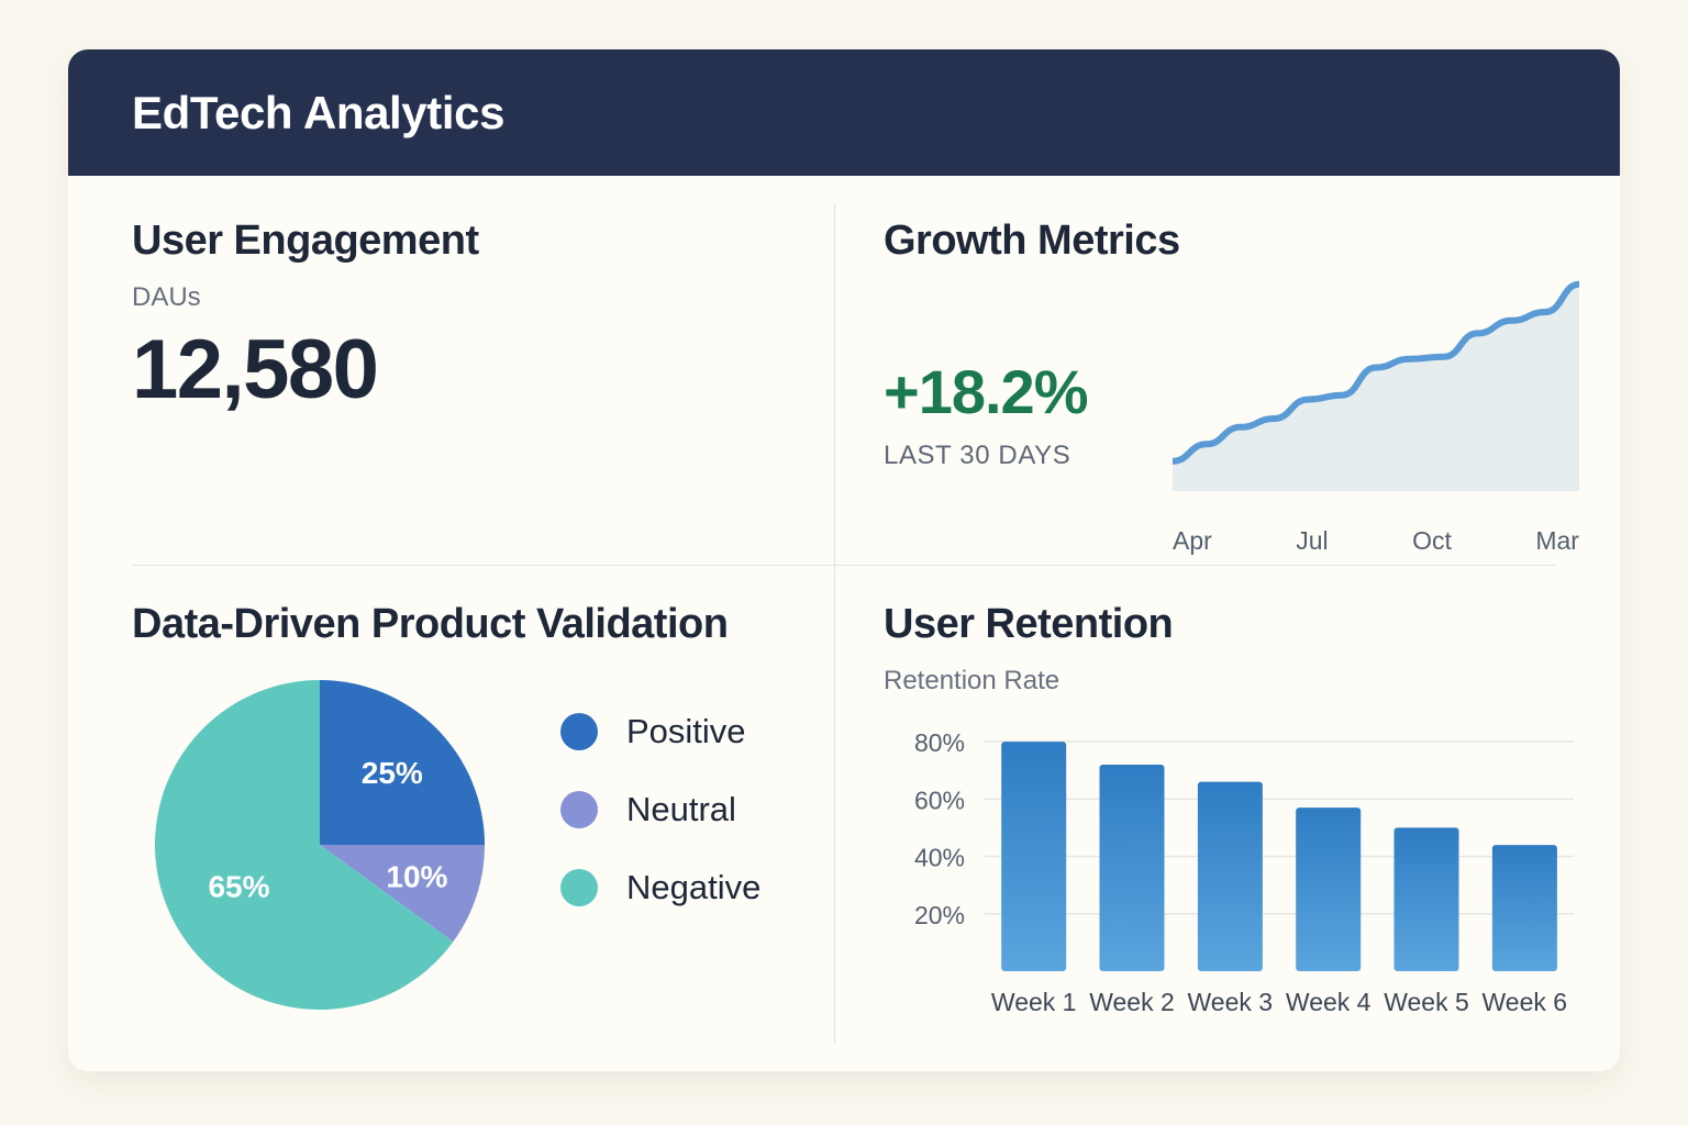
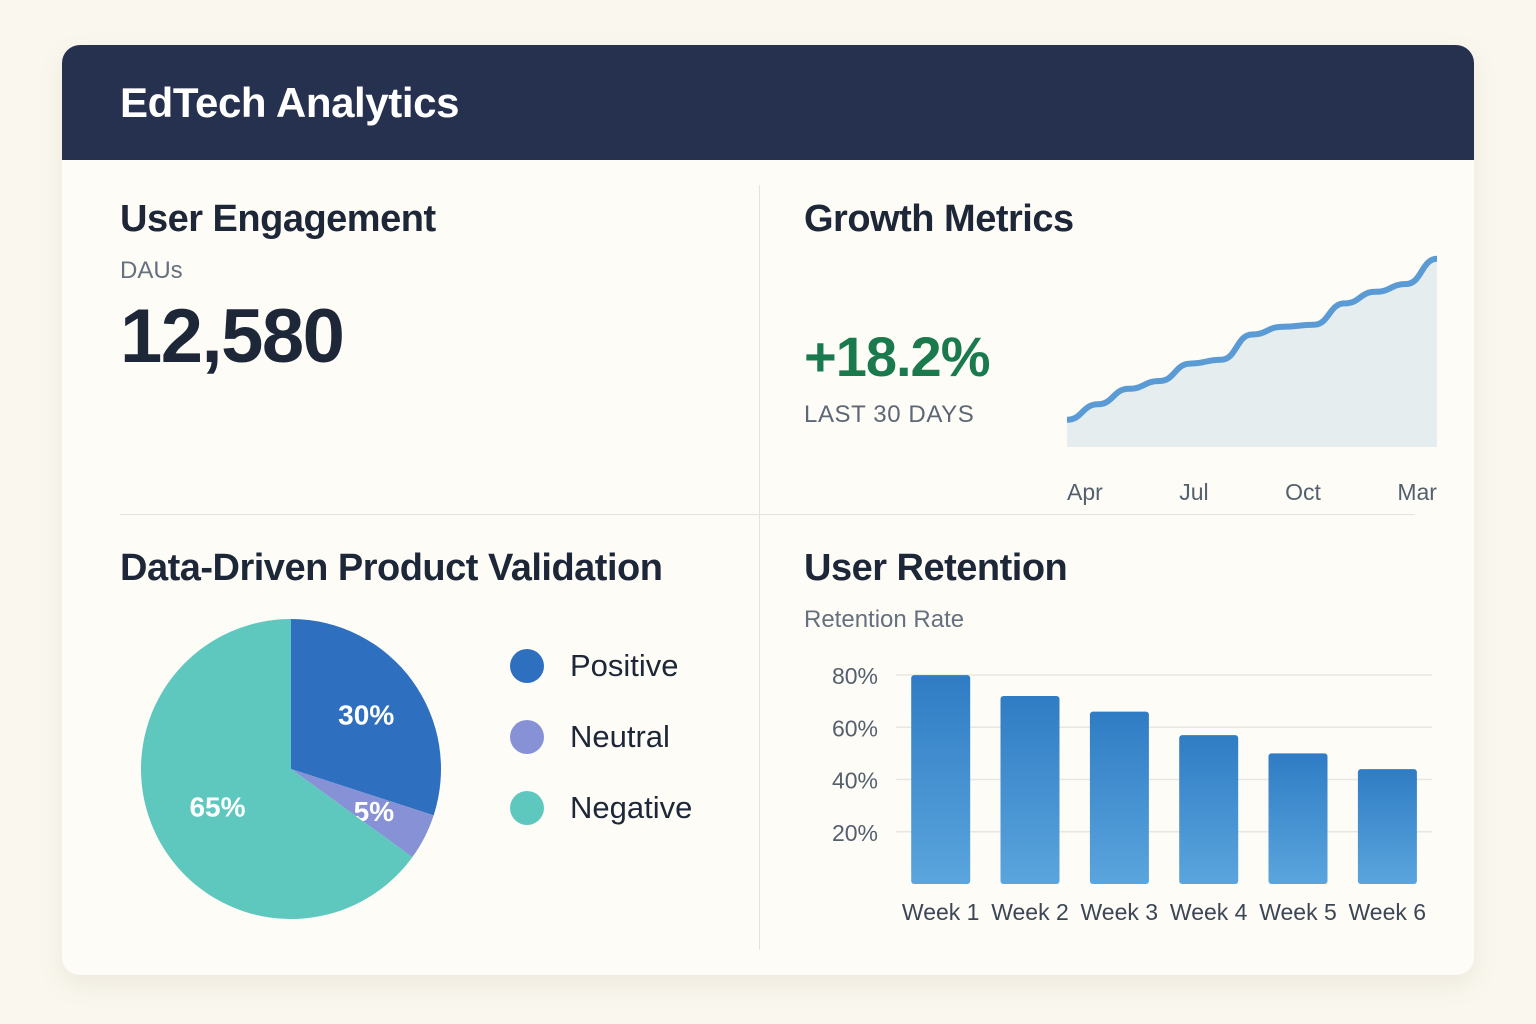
Data-Driven Product Validation/Positive: 25% -> 30%
Data-Driven Product Validation/Neutral: 10% -> 5%
